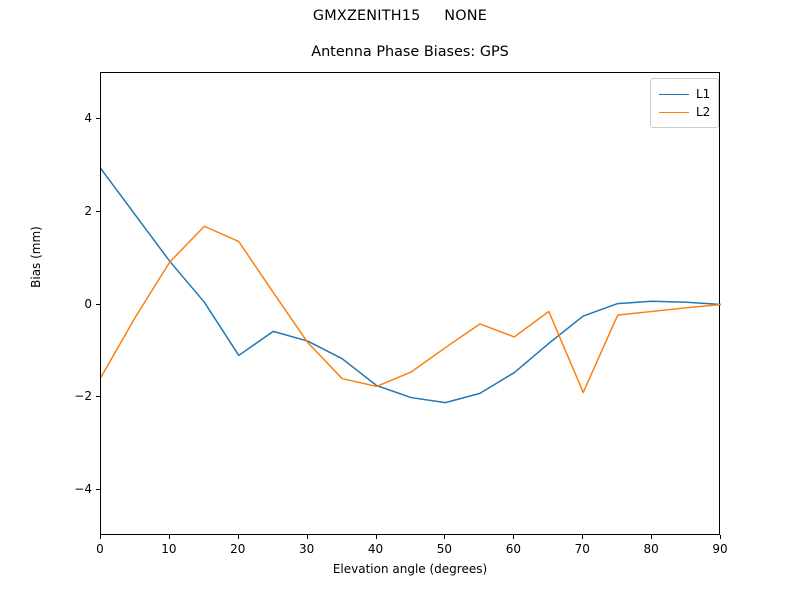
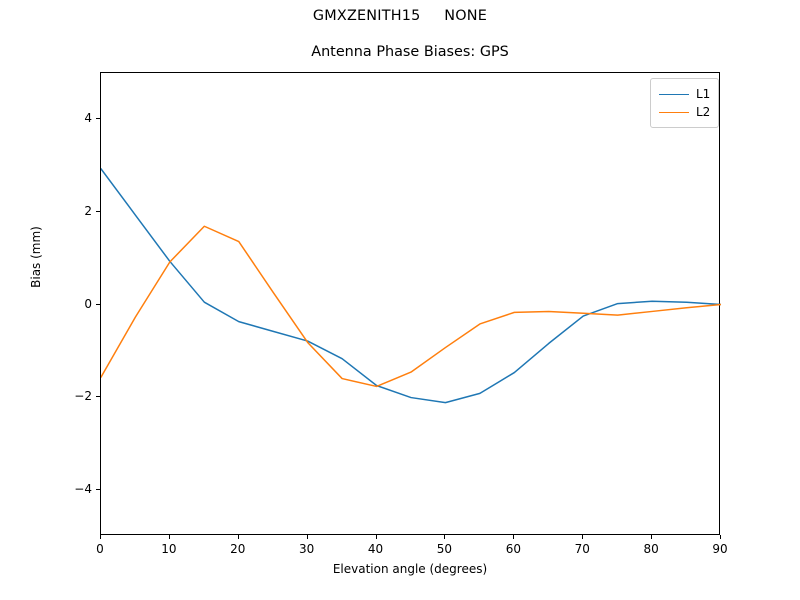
L1/20: -1.1 -> -0.4
L2/60: -0.7 -> -0.2
L2/70: -1.9 -> -0.2
